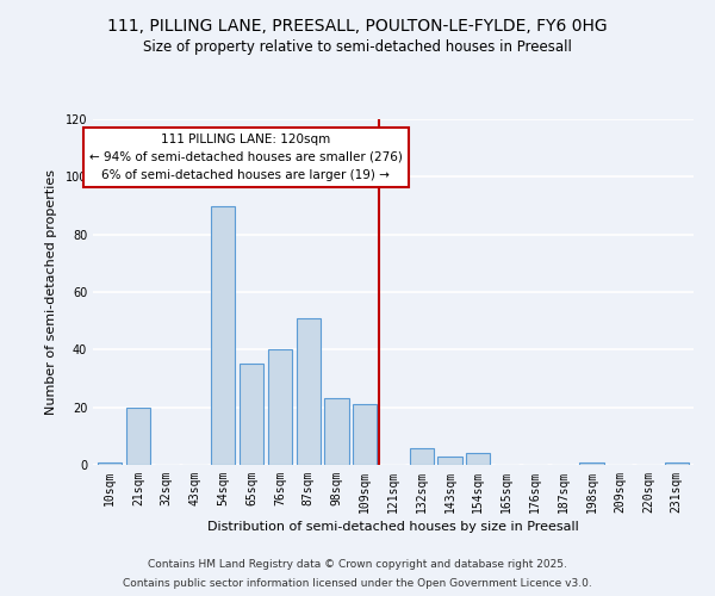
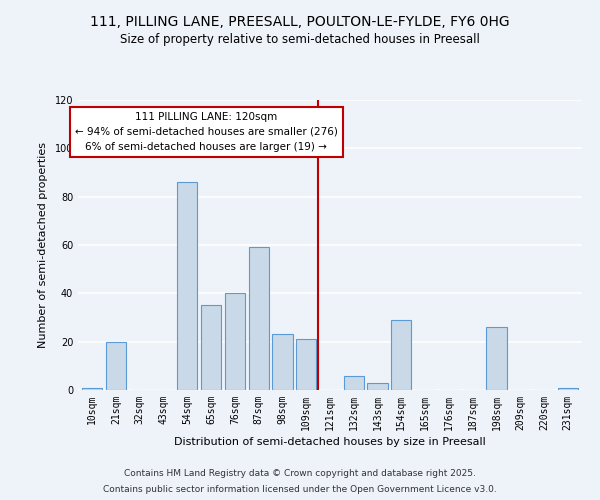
54sqm: 90 -> 86
87sqm: 51 -> 59
154sqm: 4 -> 29
198sqm: 1 -> 26
